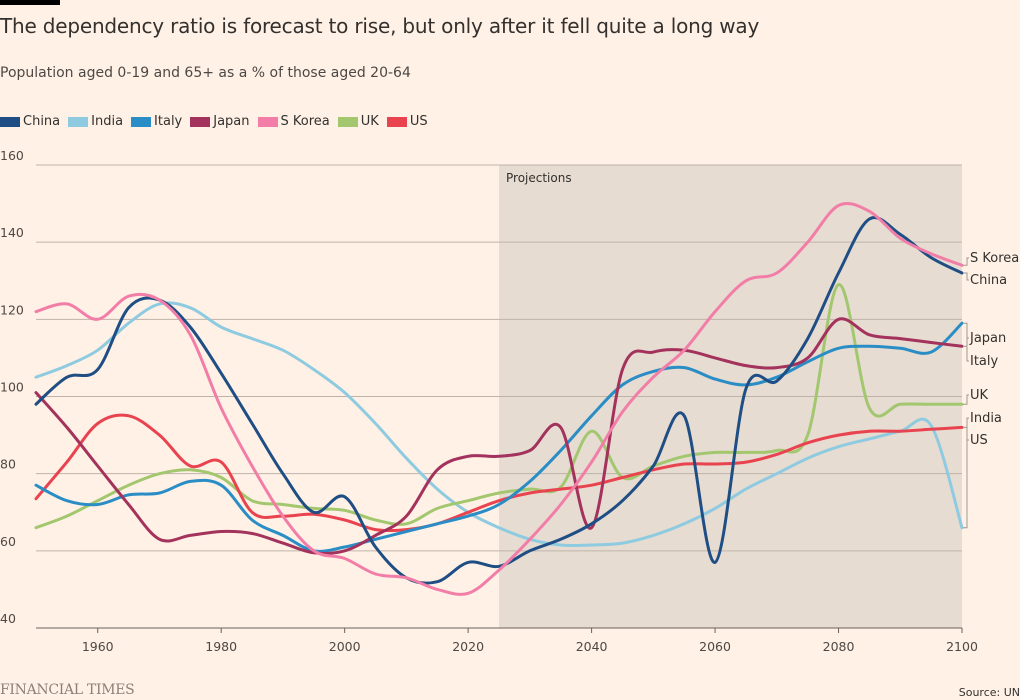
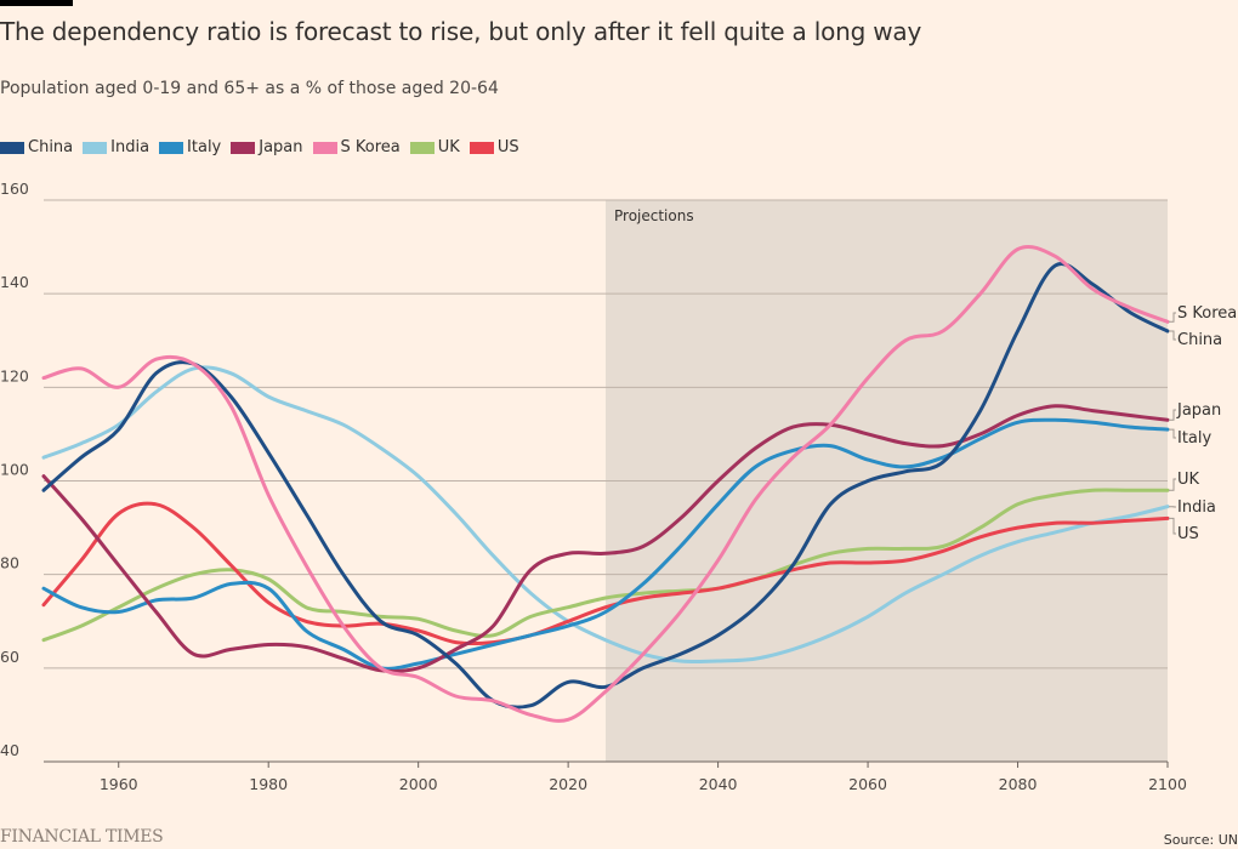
China/1960: 107 -> 111
US/1980: 83 -> 74
China/2000: 74 -> 67
Japan/2040: 66 -> 100
UK/2040: 91 -> 77
China/2060: 57 -> 100
Japan/2080: 120 -> 114
UK/2080: 129 -> 95
India/2100: 66 -> 94
Italy/2100: 119 -> 111
